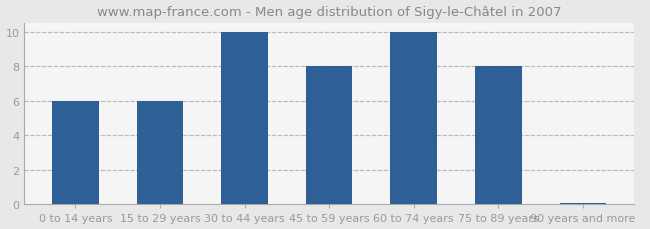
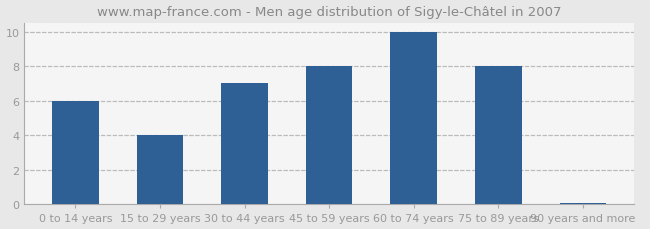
15 to 29 years: 6.0 -> 4.0
30 to 44 years: 10.0 -> 7.0
